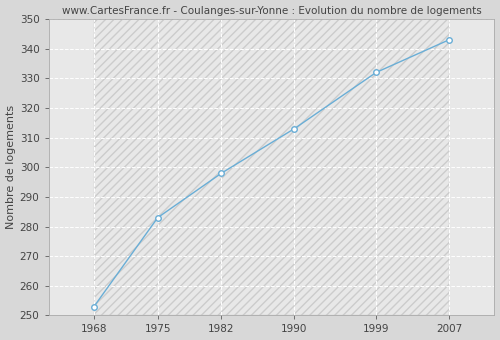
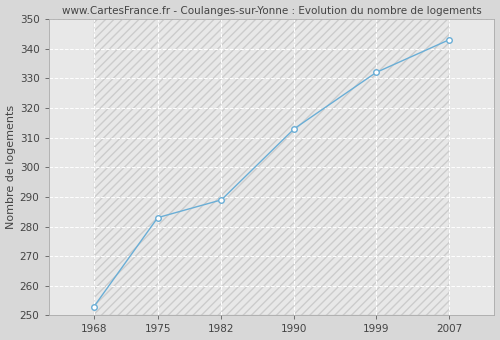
1982: 298 -> 289
